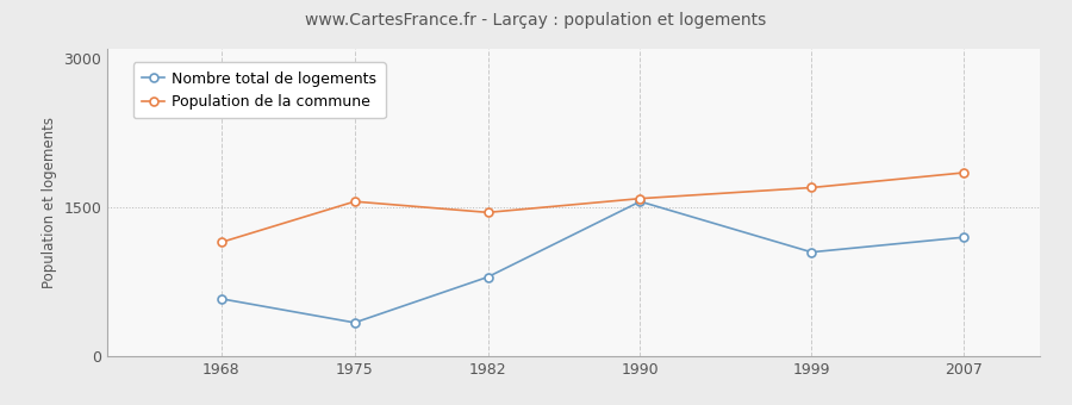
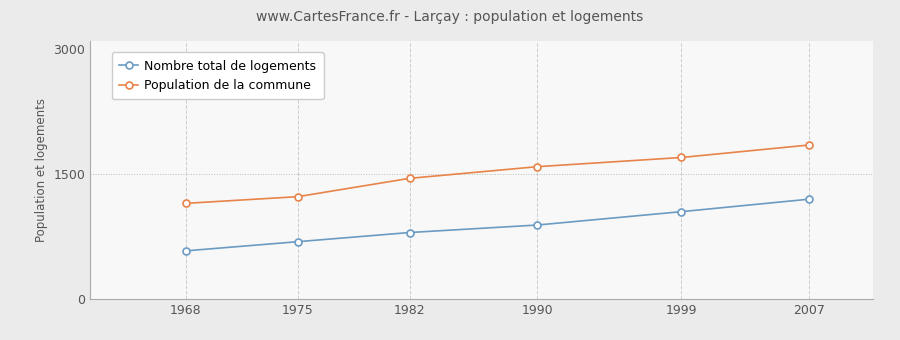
Nombre total de logements/1975: 340 -> 690
Population de la commune/1975: 1560 -> 1230
Nombre total de logements/1990: 1560 -> 890
